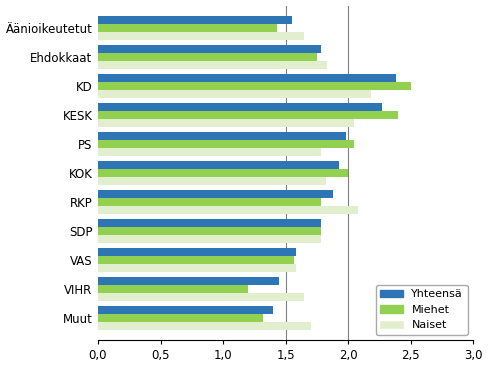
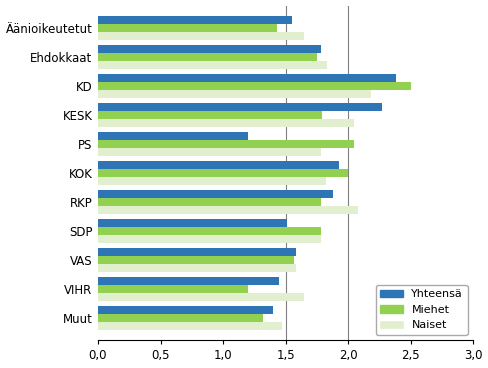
Miehet/KESK: 2,40 -> 1,79
Yhteensä/PS: 1,98 -> 1,20
Yhteensä/SDP: 1,78 -> 1,51
Naiset/Muut: 1,70 -> 1,47
